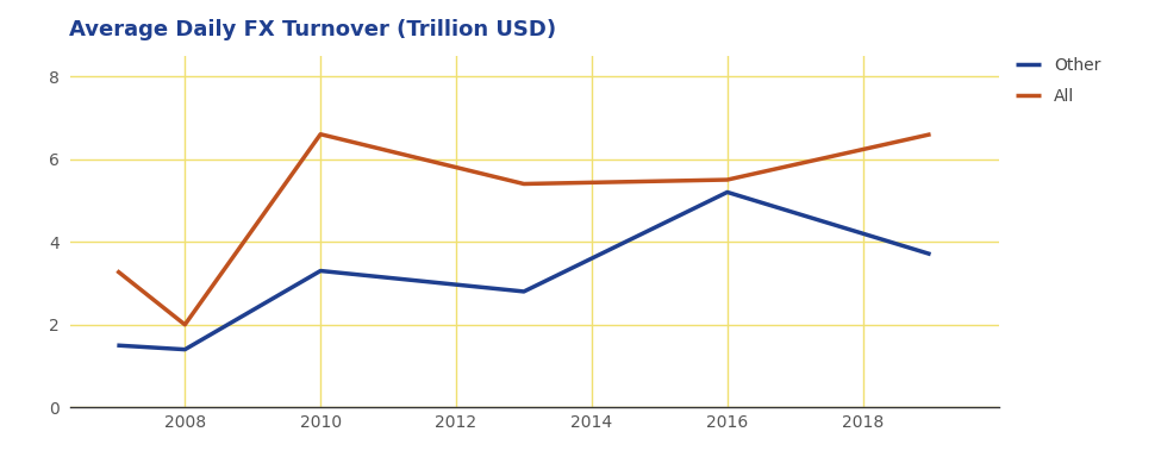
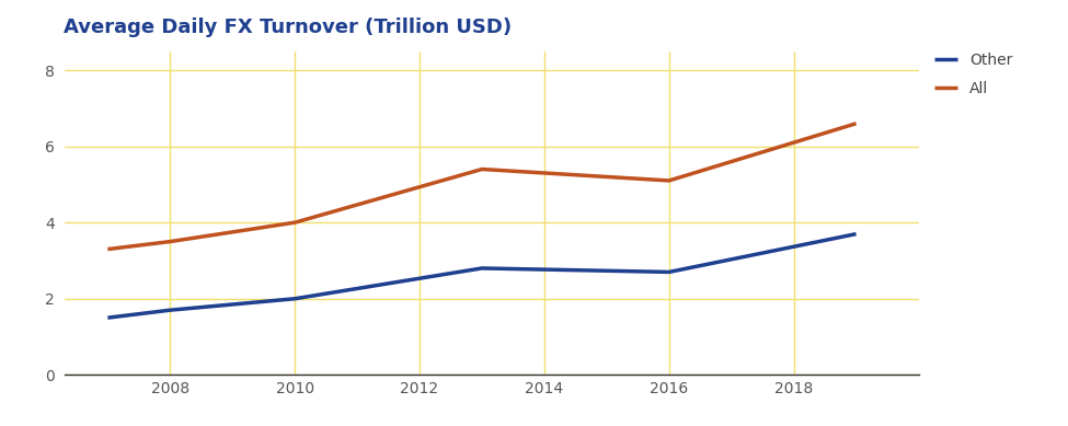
Other/2008: 1.4 -> 1.7
All/2008: 2.0 -> 3.5
Other/2010: 3.3 -> 2.0
All/2010: 6.6 -> 4.0
Other/2016: 5.2 -> 2.7
All/2016: 5.5 -> 5.1
